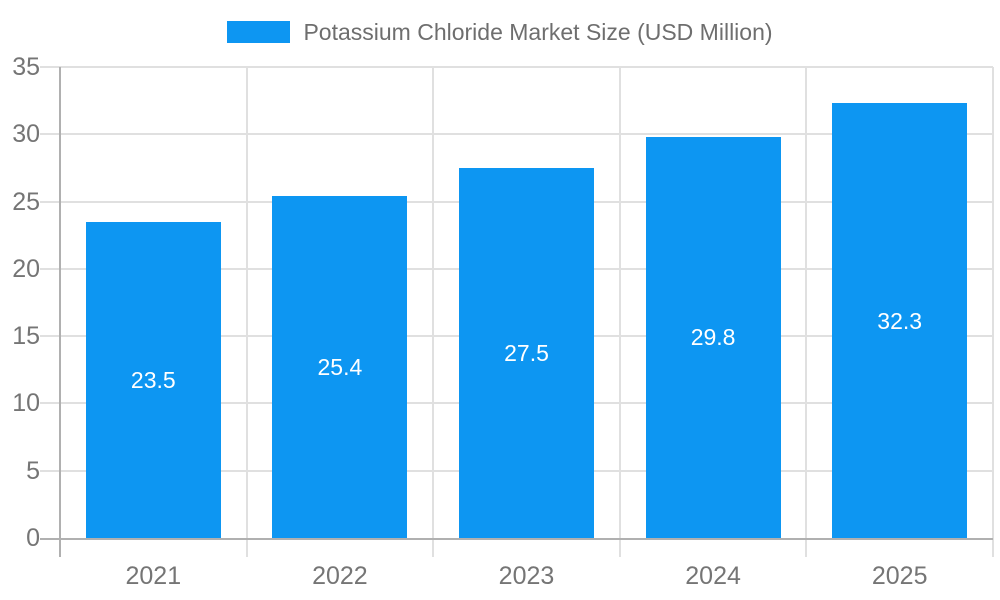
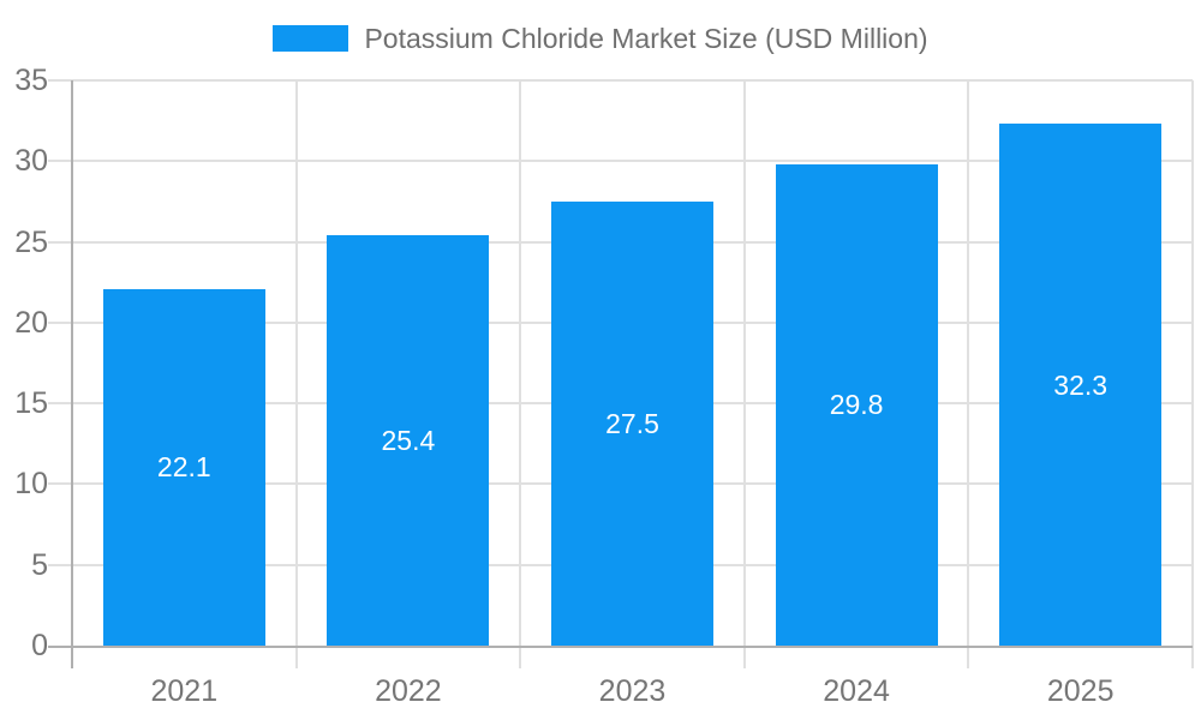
2021: 23.5 -> 22.1
